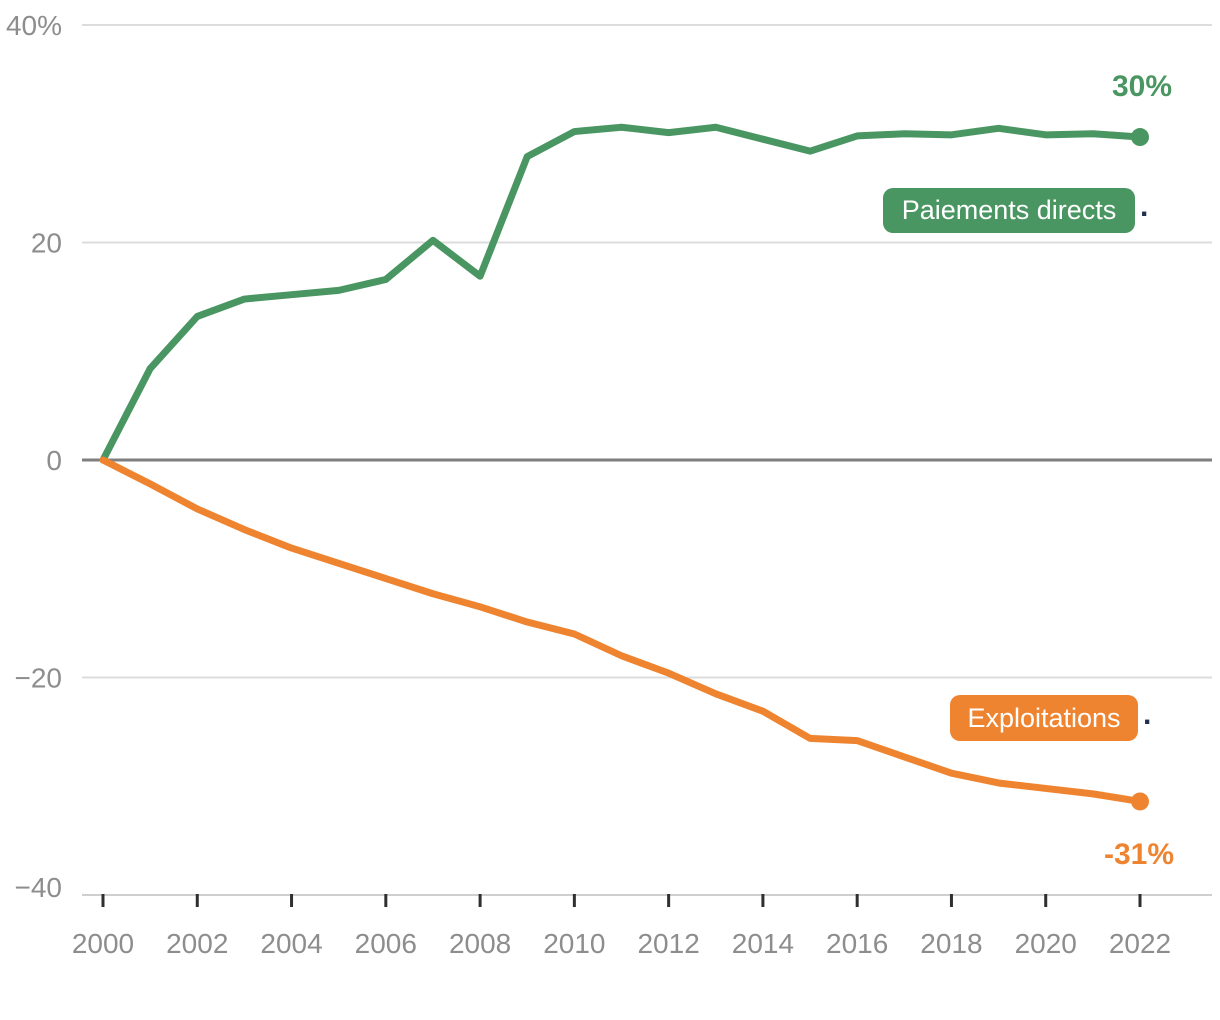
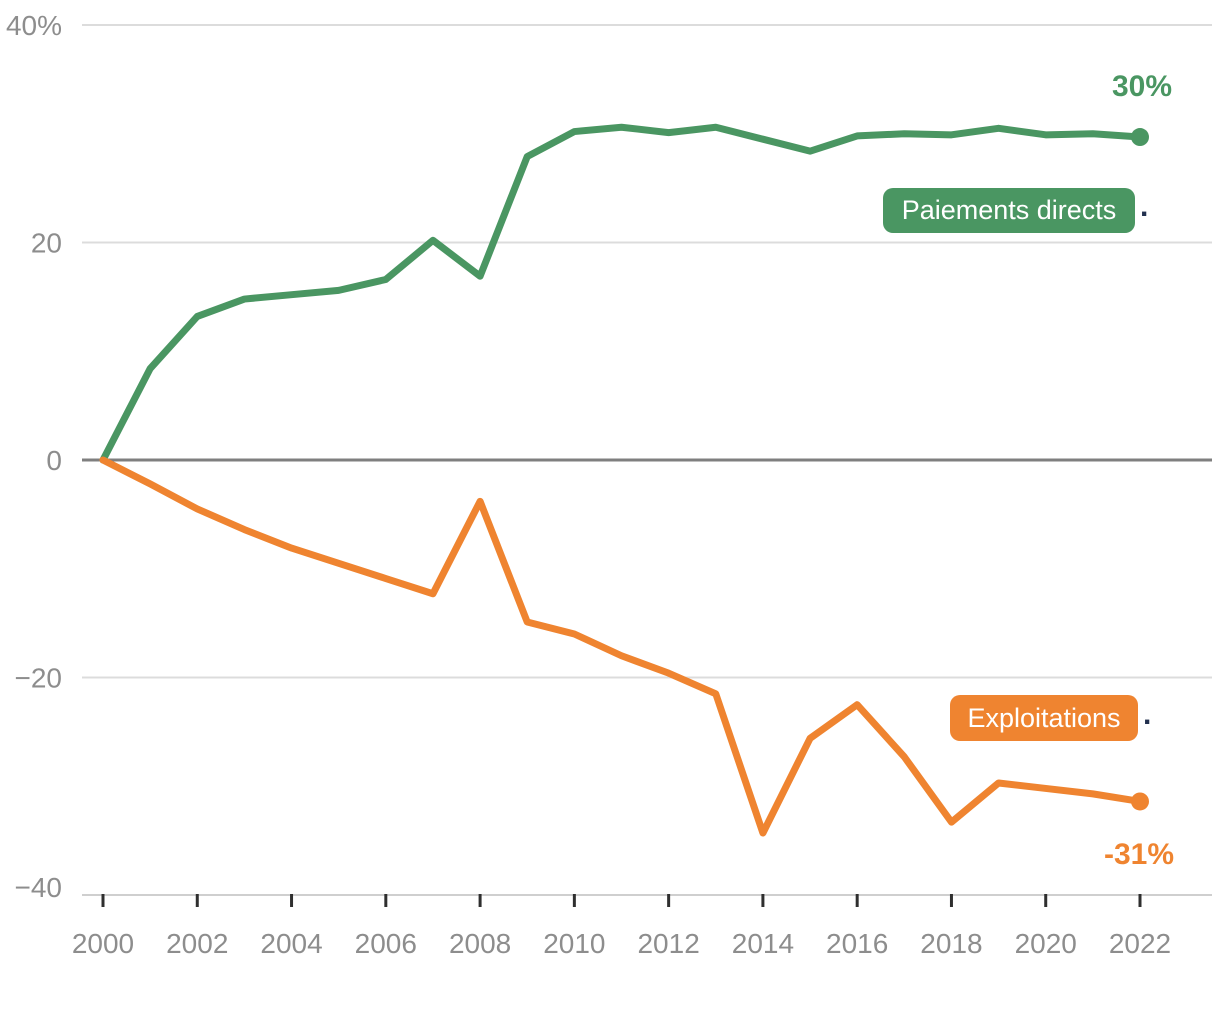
Exploitations/2008: -13.5% -> -3.8%
Exploitations/2014: -23.1% -> -34.3%
Exploitations/2016: -25.8% -> -22.5%
Exploitations/2018: -28.8% -> -33.3%
